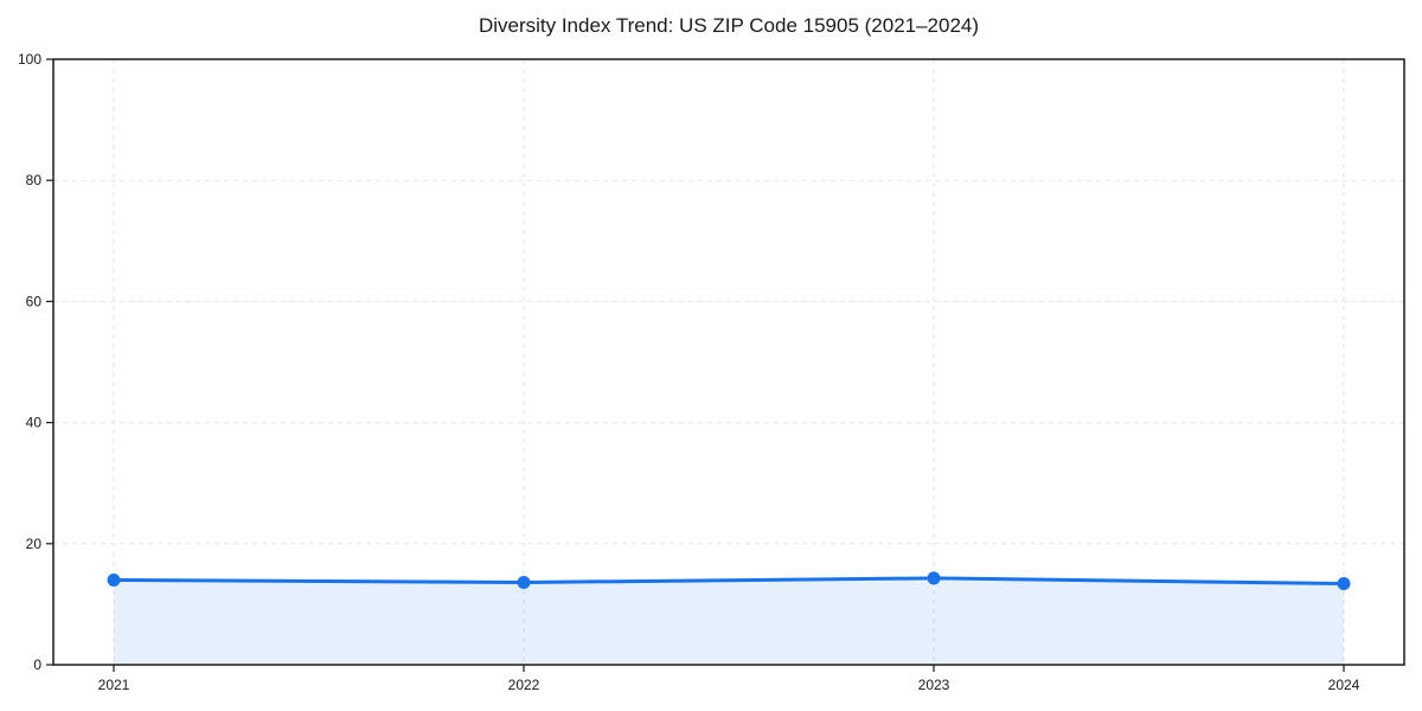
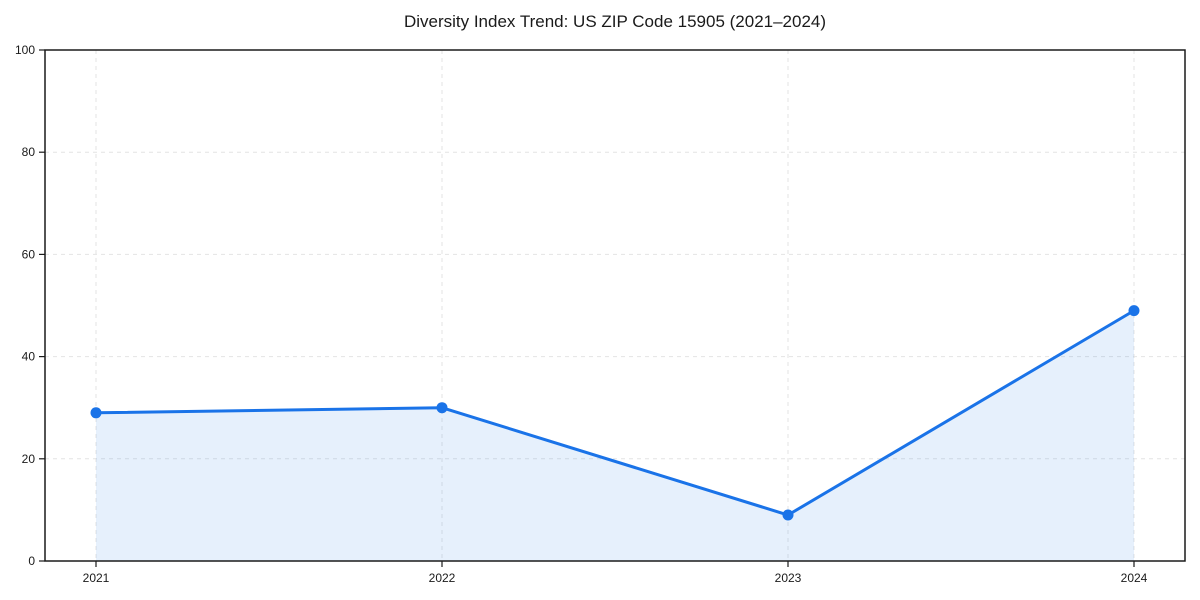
2021: 14 -> 29
2022: 14 -> 30
2023: 14 -> 9
2024: 13 -> 49
